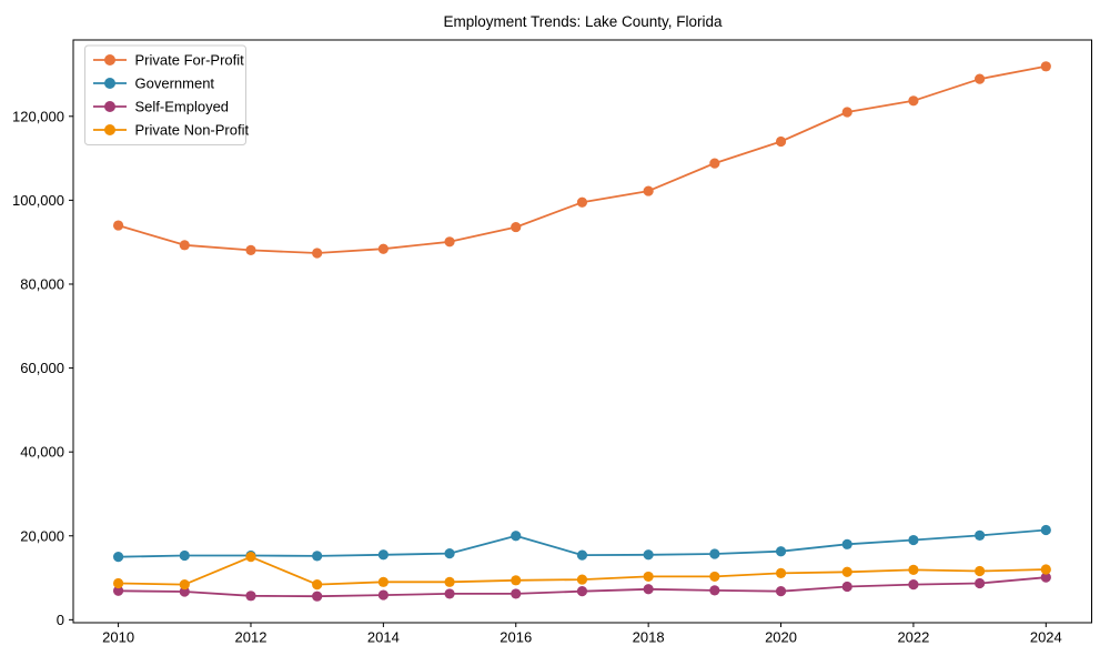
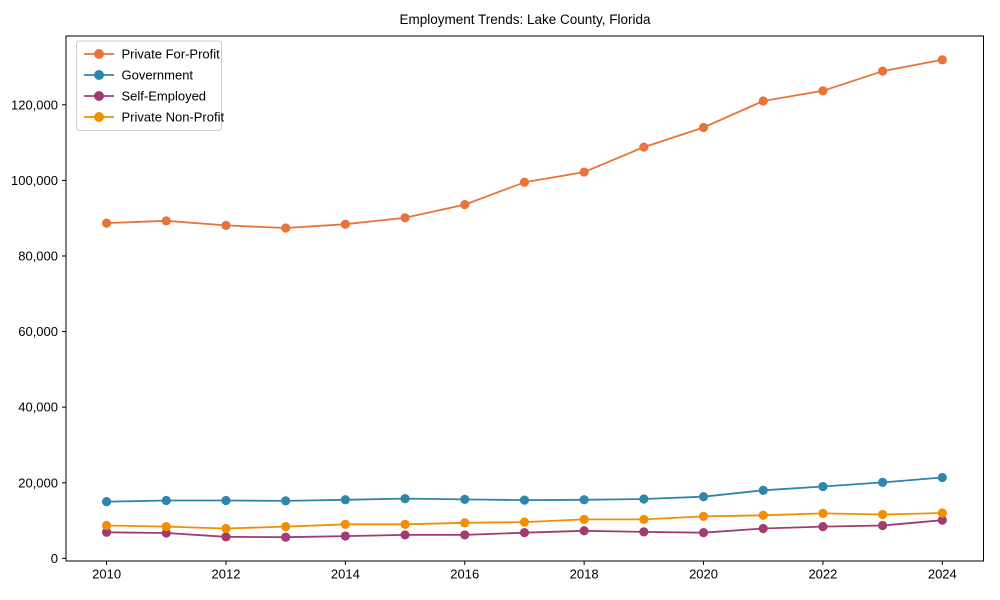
Private For-Profit/2010: 94000 -> 89000
Private Non-Profit/2012: 15000 -> 8000
Government/2016: 20000 -> 16000
